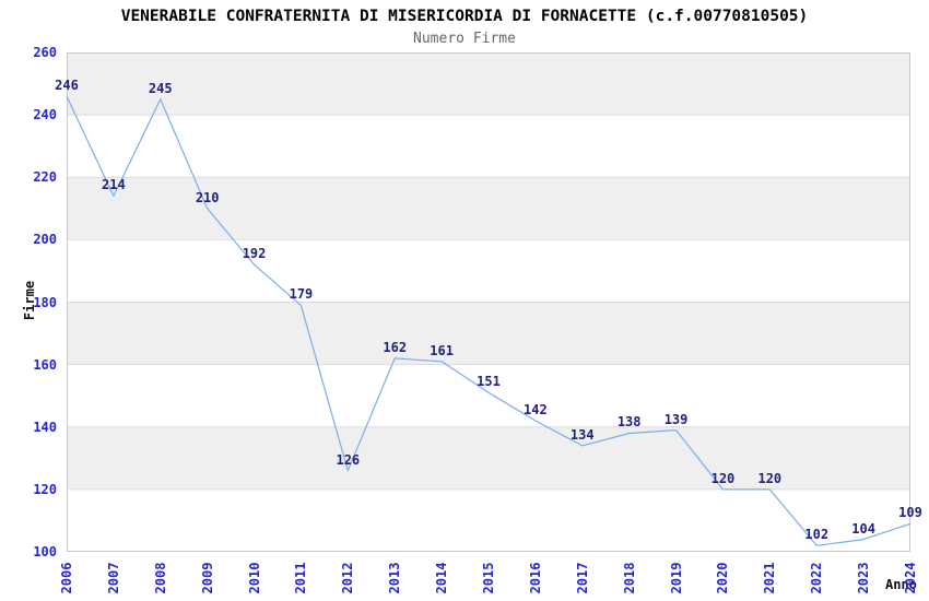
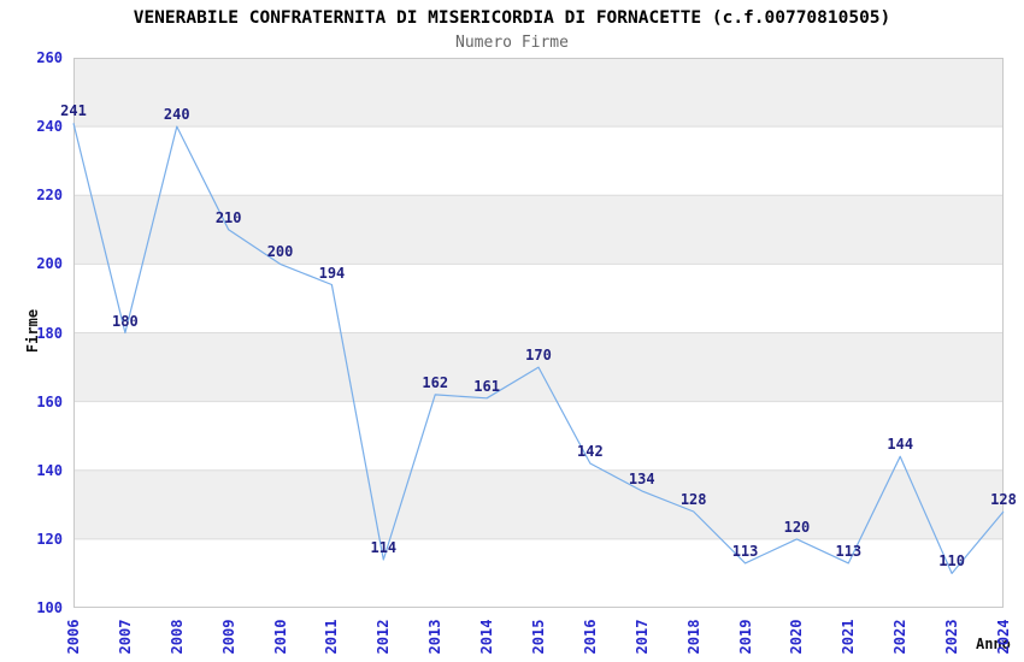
2006: 246 -> 241
2007: 214 -> 180
2008: 245 -> 240
2010: 192 -> 200
2011: 179 -> 194
2012: 126 -> 114
2015: 151 -> 170
2018: 138 -> 128
2019: 139 -> 113
2021: 120 -> 113
2022: 102 -> 144
2023: 104 -> 110
2024: 109 -> 128
